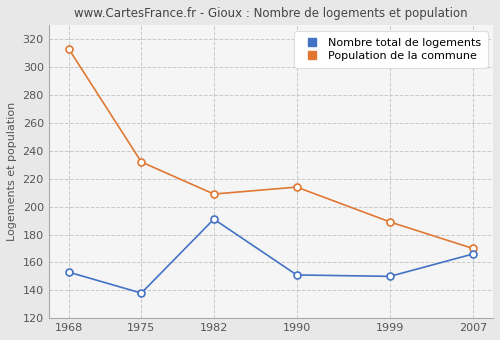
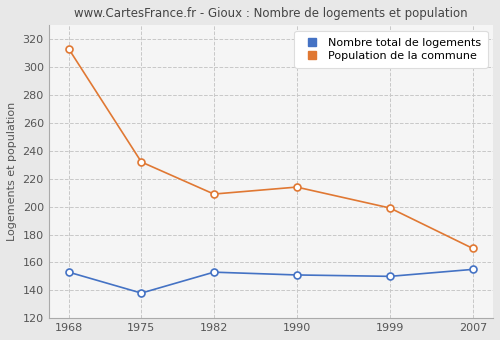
Nombre total de logements/1982: 191 -> 153
Population de la commune/1999: 189 -> 199
Nombre total de logements/2007: 166 -> 155
